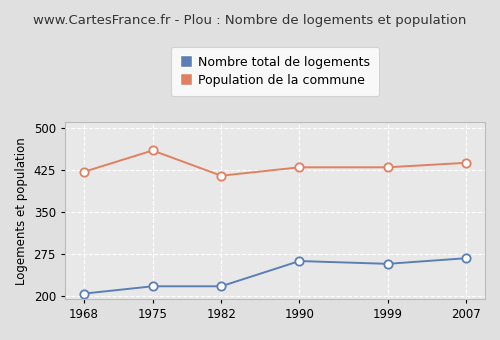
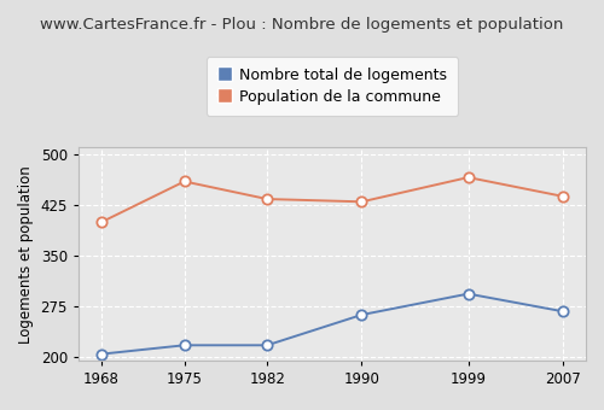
Population de la commune/1968: 422 -> 400
Population de la commune/1982: 415 -> 434
Nombre total de logements/1999: 258 -> 294
Population de la commune/1999: 430 -> 466
